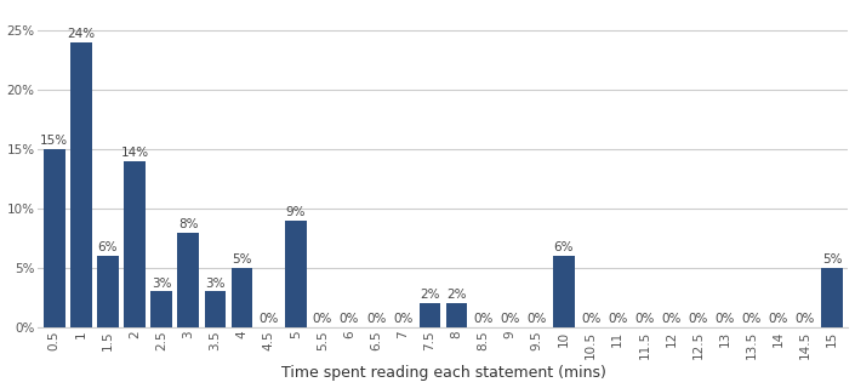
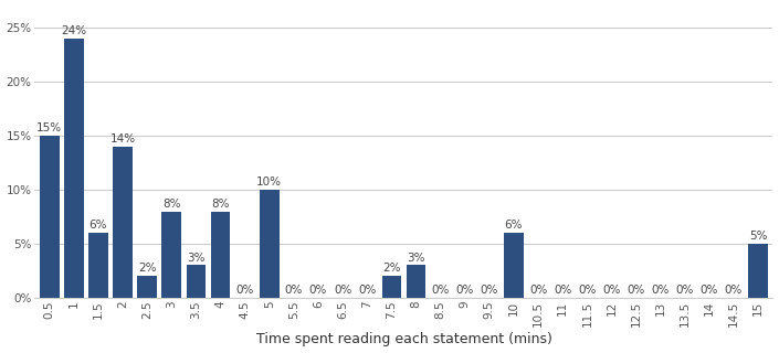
2.5: 3% -> 2%
4: 5% -> 8%
5: 9% -> 10%
8: 2% -> 3%
